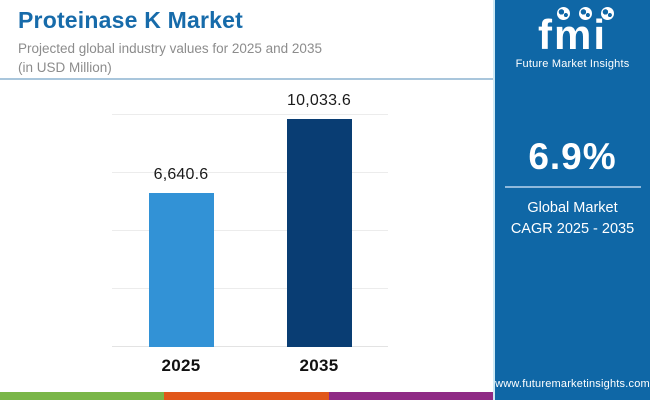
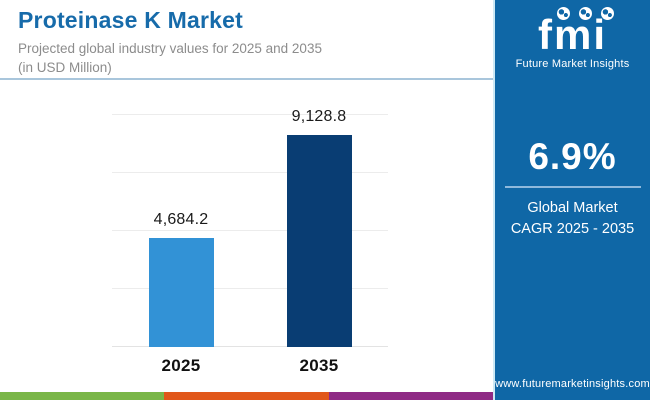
2025: 6,640.6 -> 4,684.2
2035: 10,033.6 -> 9,128.8
